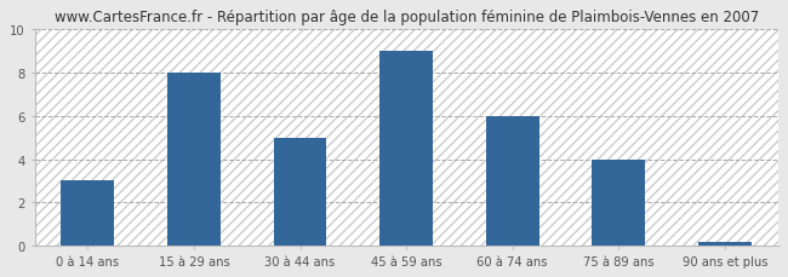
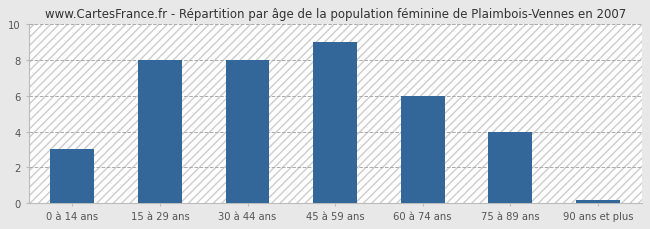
30 à 44 ans: 5.0 -> 8.0
